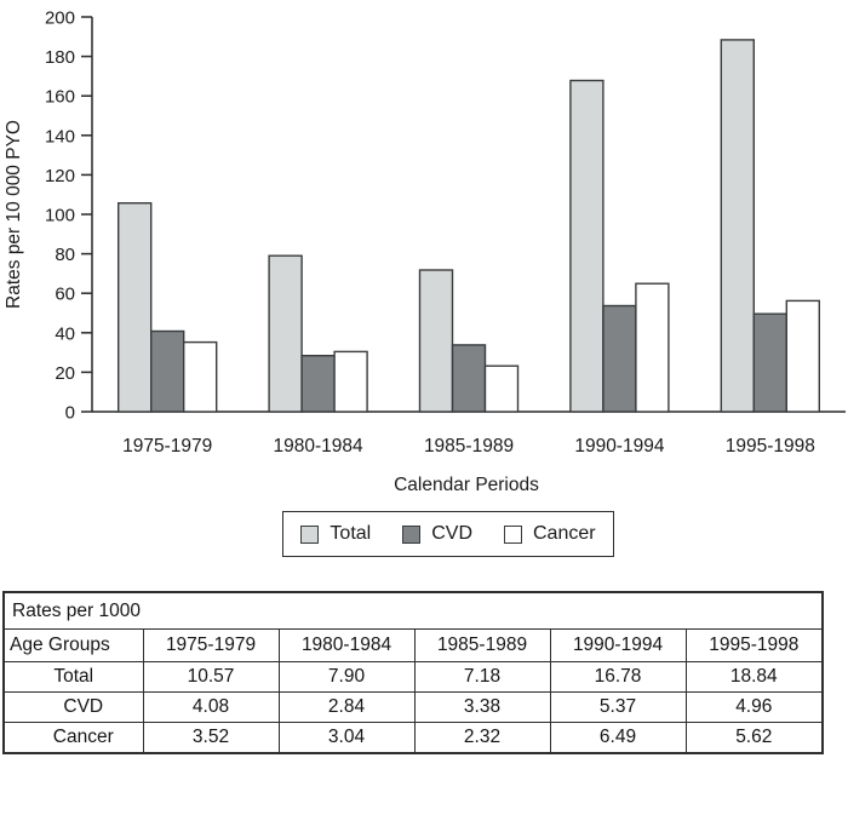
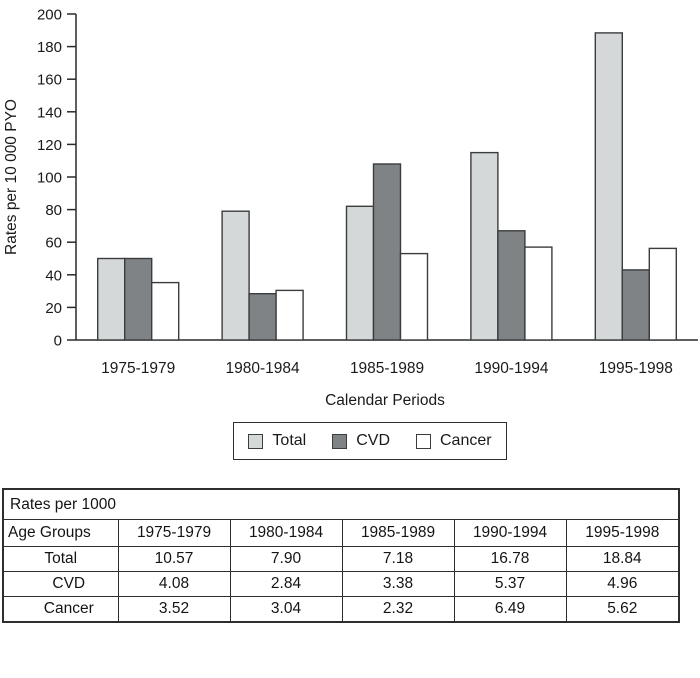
Total/1975-1979: 106 -> 50
CVD/1975-1979: 41 -> 50
Total/1985-1989: 72 -> 82
CVD/1985-1989: 34 -> 108
Cancer/1985-1989: 23 -> 53
Total/1990-1994: 168 -> 115
CVD/1990-1994: 54 -> 67
Cancer/1990-1994: 65 -> 57
CVD/1995-1998: 50 -> 43
